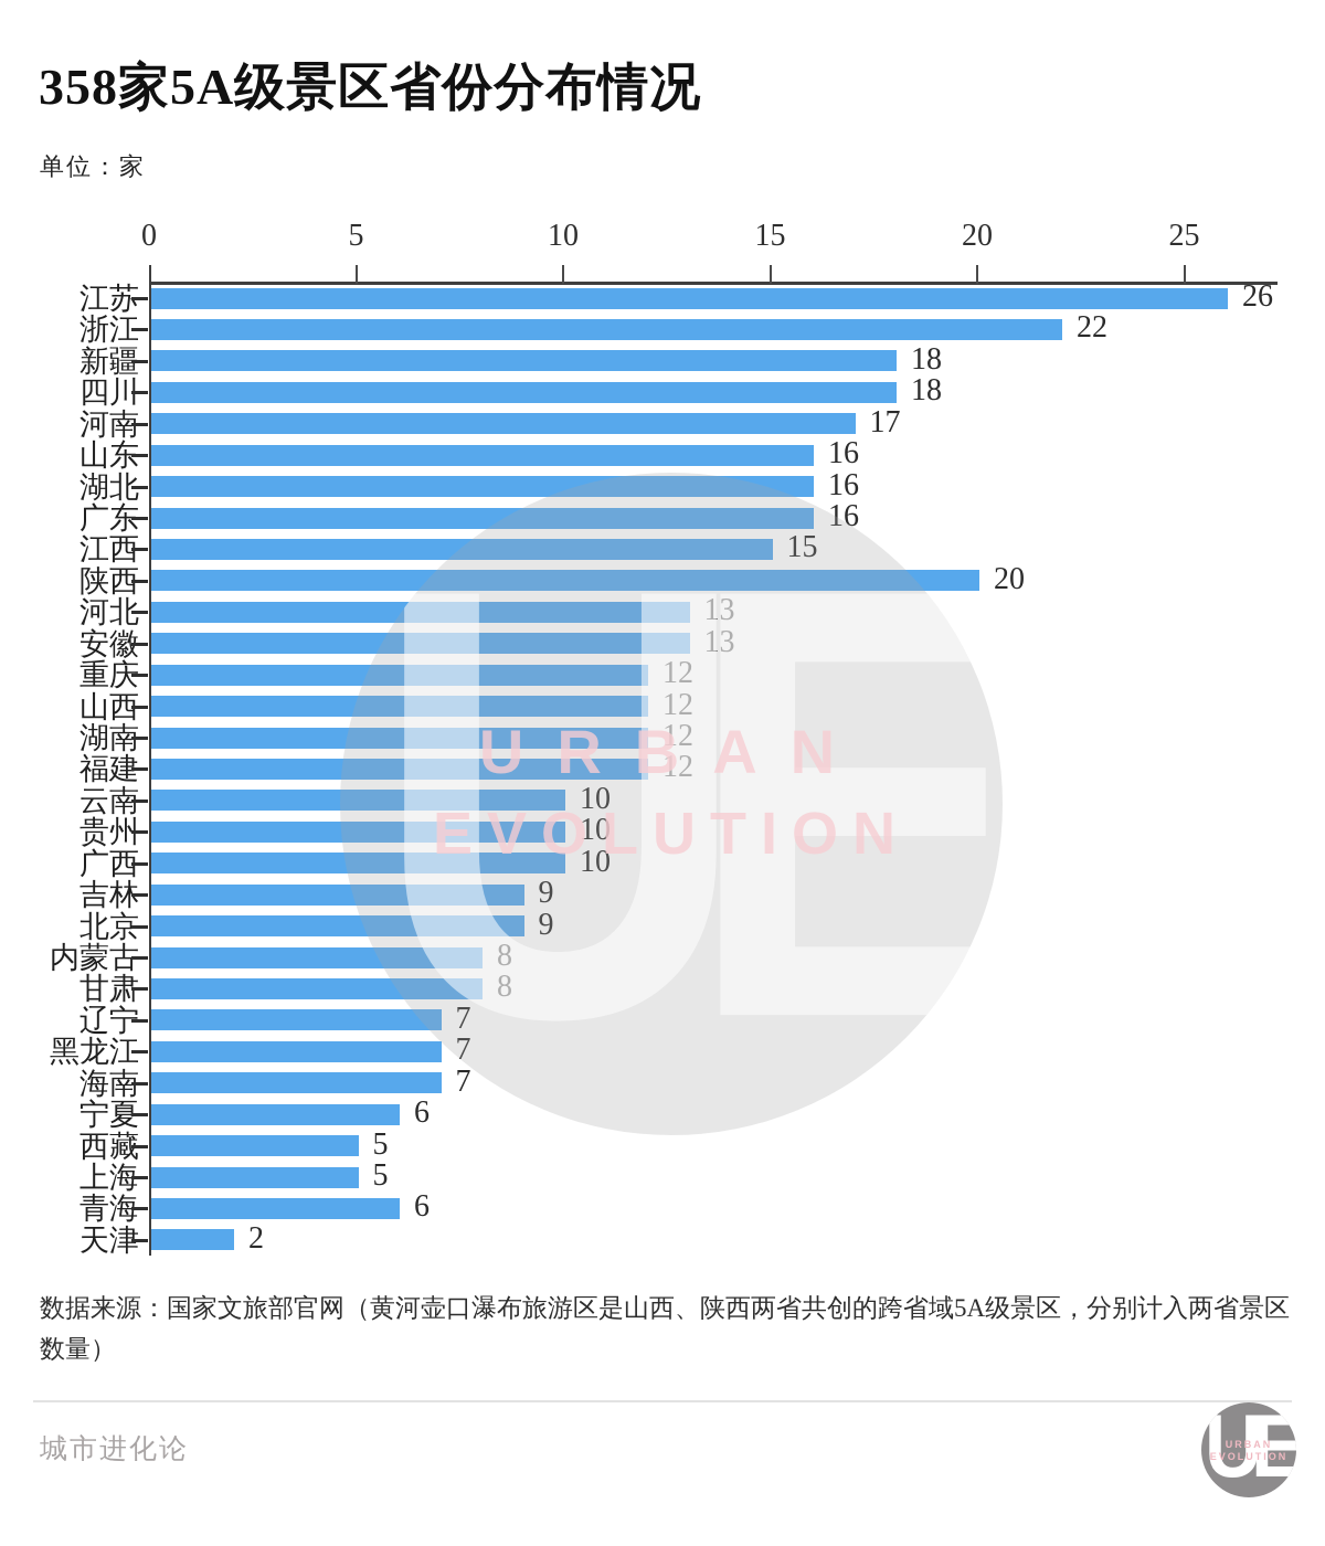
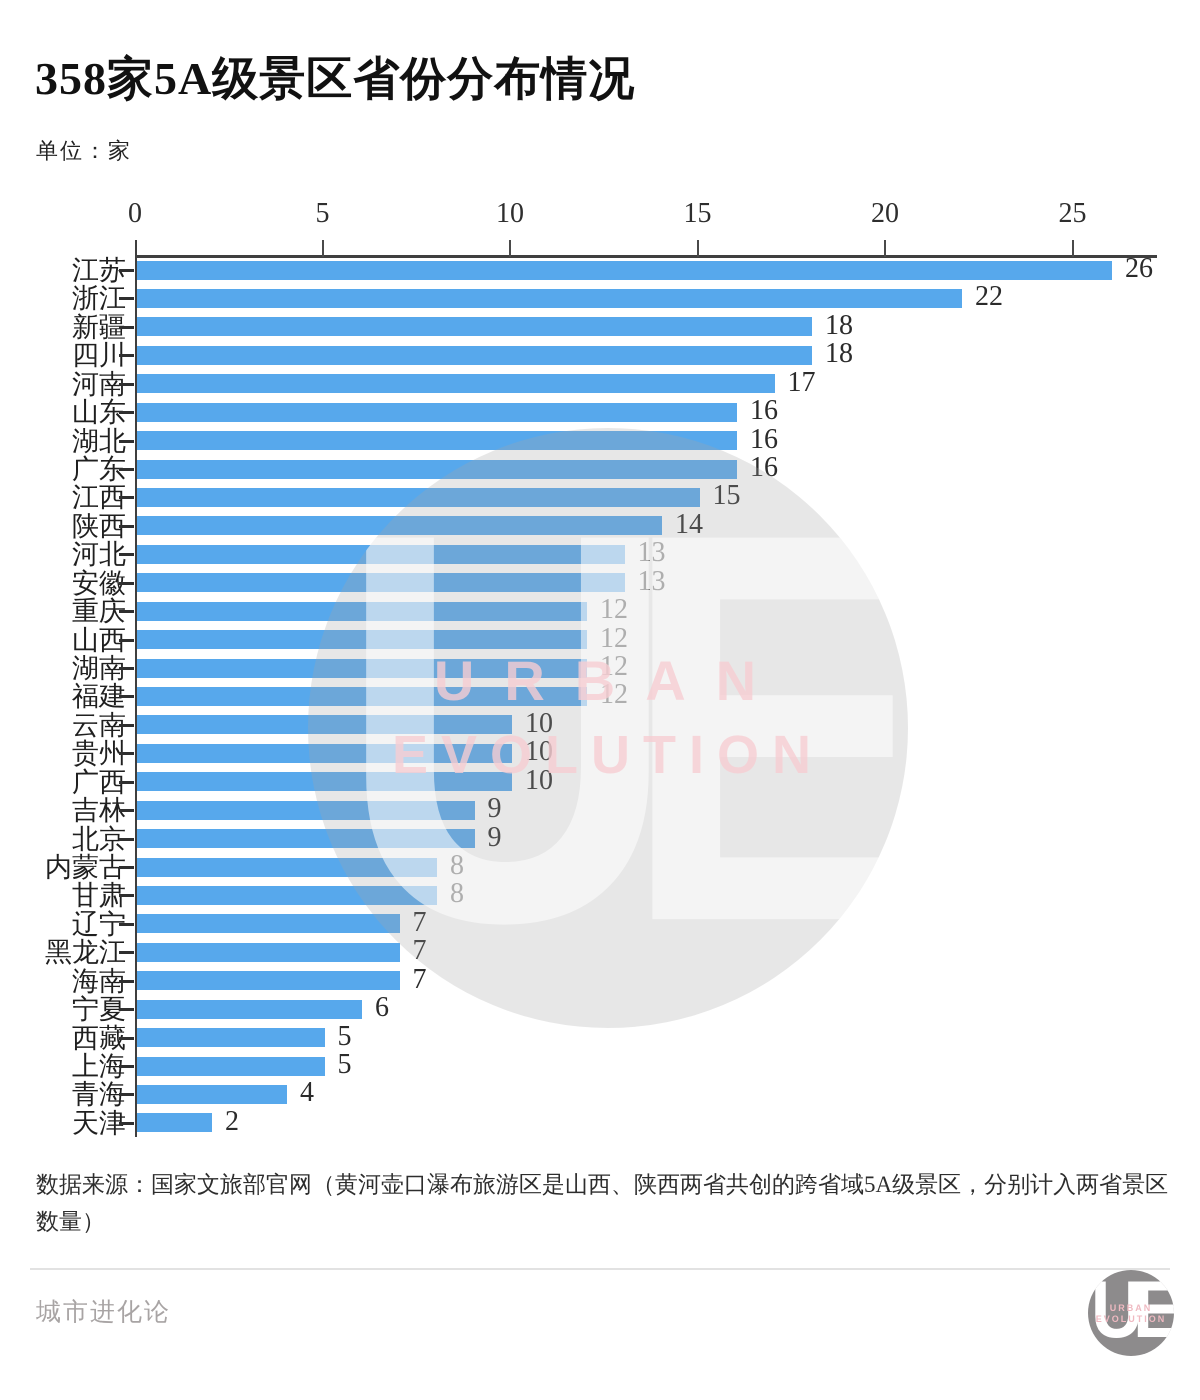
陕西: 20 -> 14
青海: 6 -> 4
